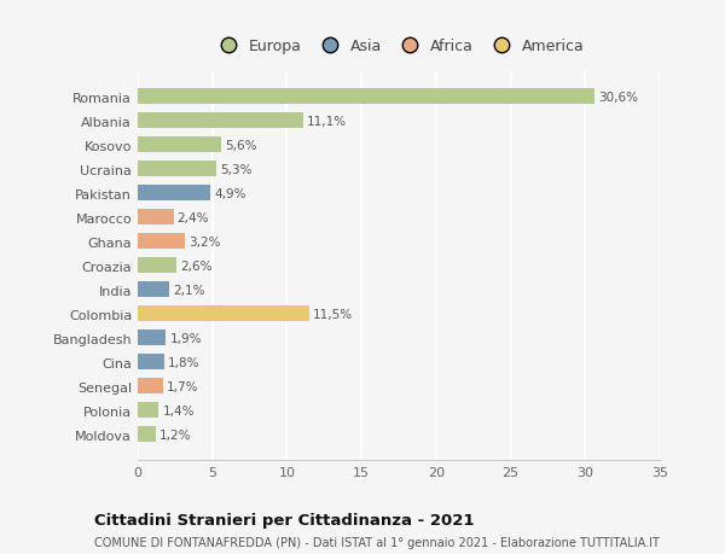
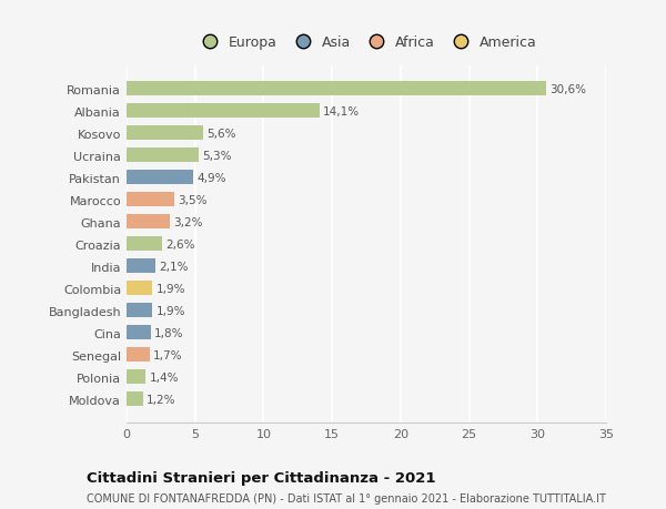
Albania: 11,1% -> 14,1%
Marocco: 2,4% -> 3,5%
Colombia: 11,5% -> 1,9%
